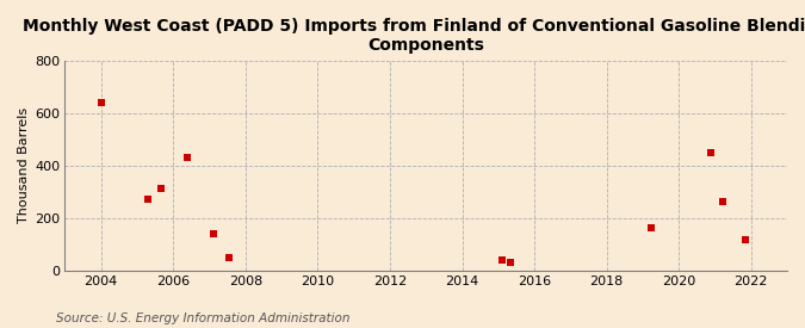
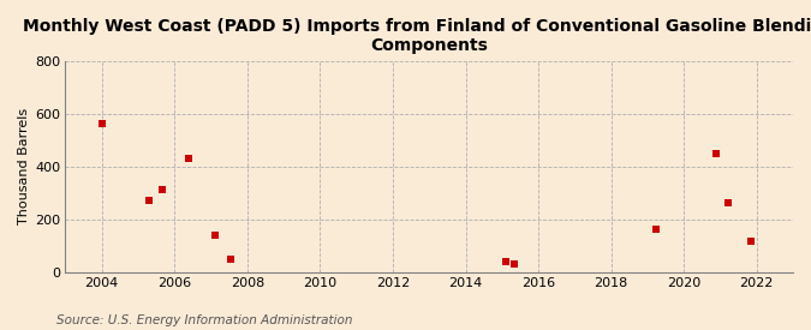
2004: 638 -> 560
